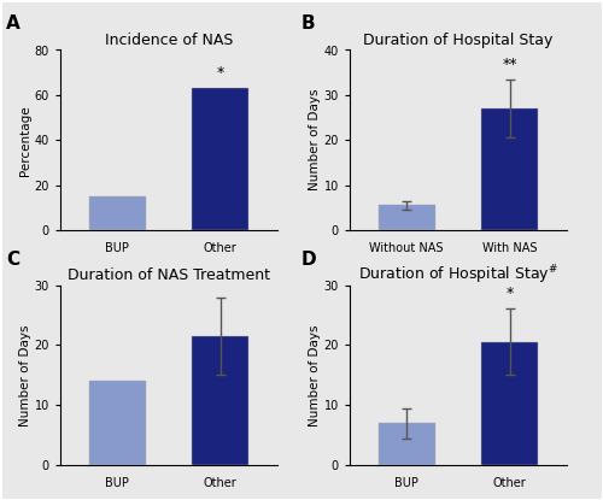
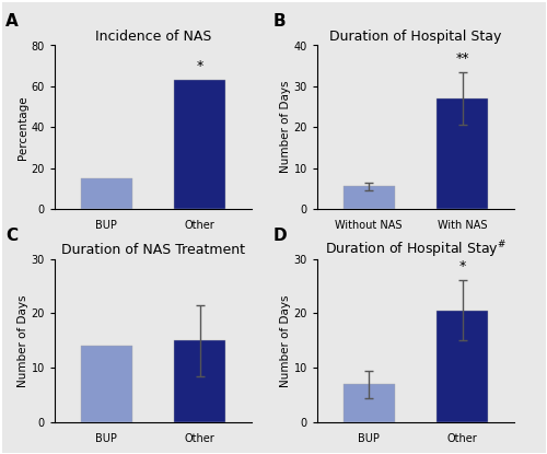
Duration of NAS Treatment/Other: 21.5 -> 15.0
